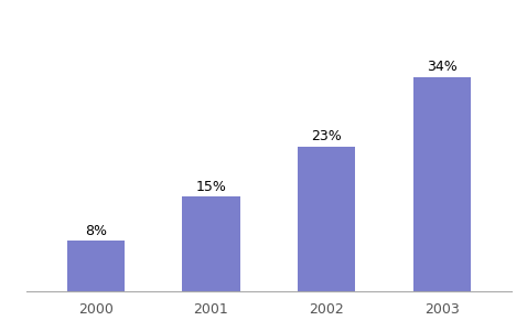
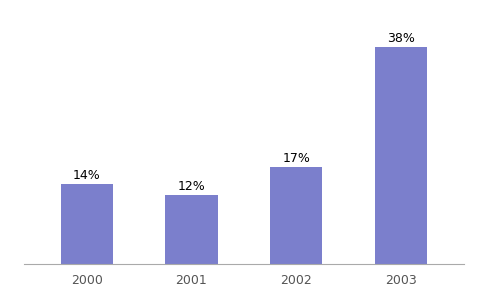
2000: 8% -> 14%
2001: 15% -> 12%
2002: 23% -> 17%
2003: 34% -> 38%
